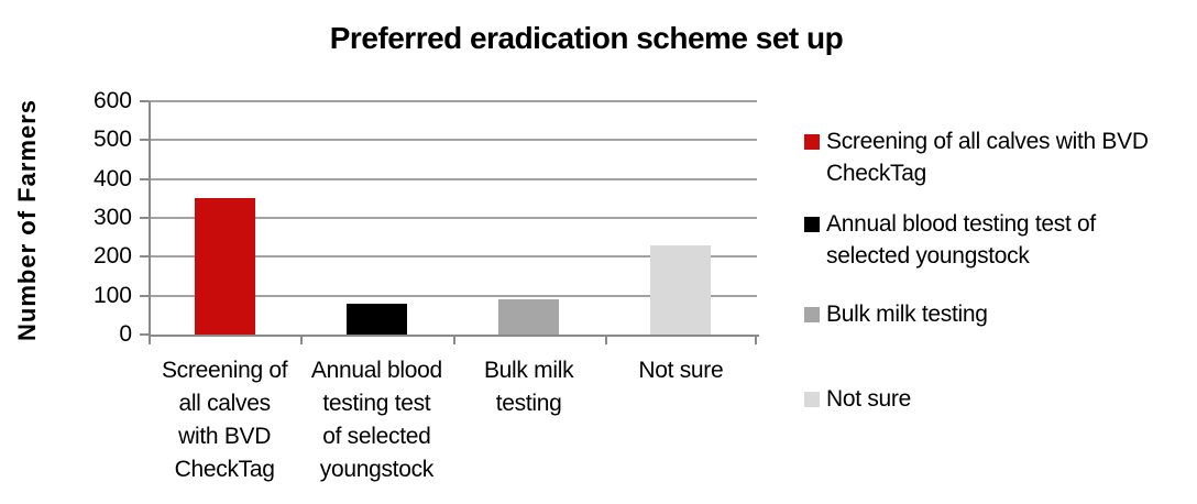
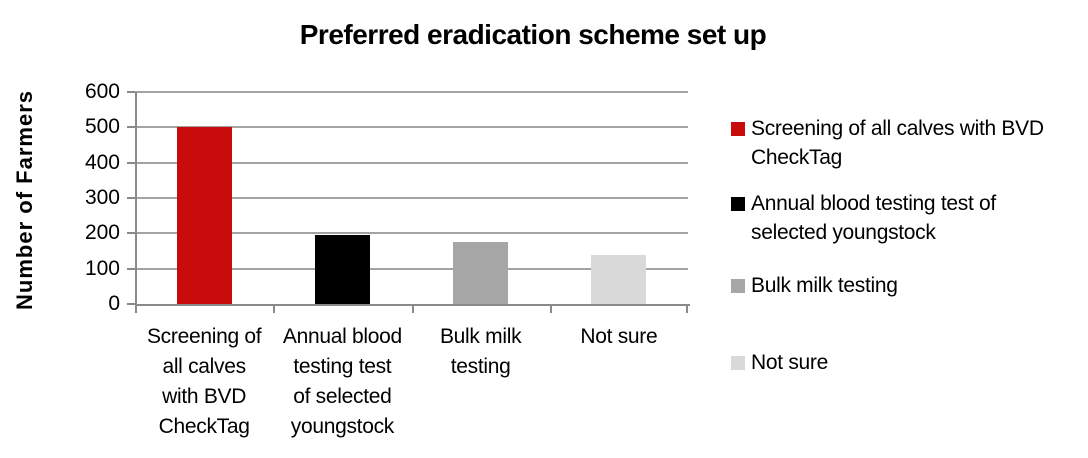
Screening of all calves with BVD CheckTag: 350 -> 500
Annual blood testing test of selected youngstock: 80 -> 200
Bulk milk testing: 90 -> 180
Not sure: 230 -> 140
